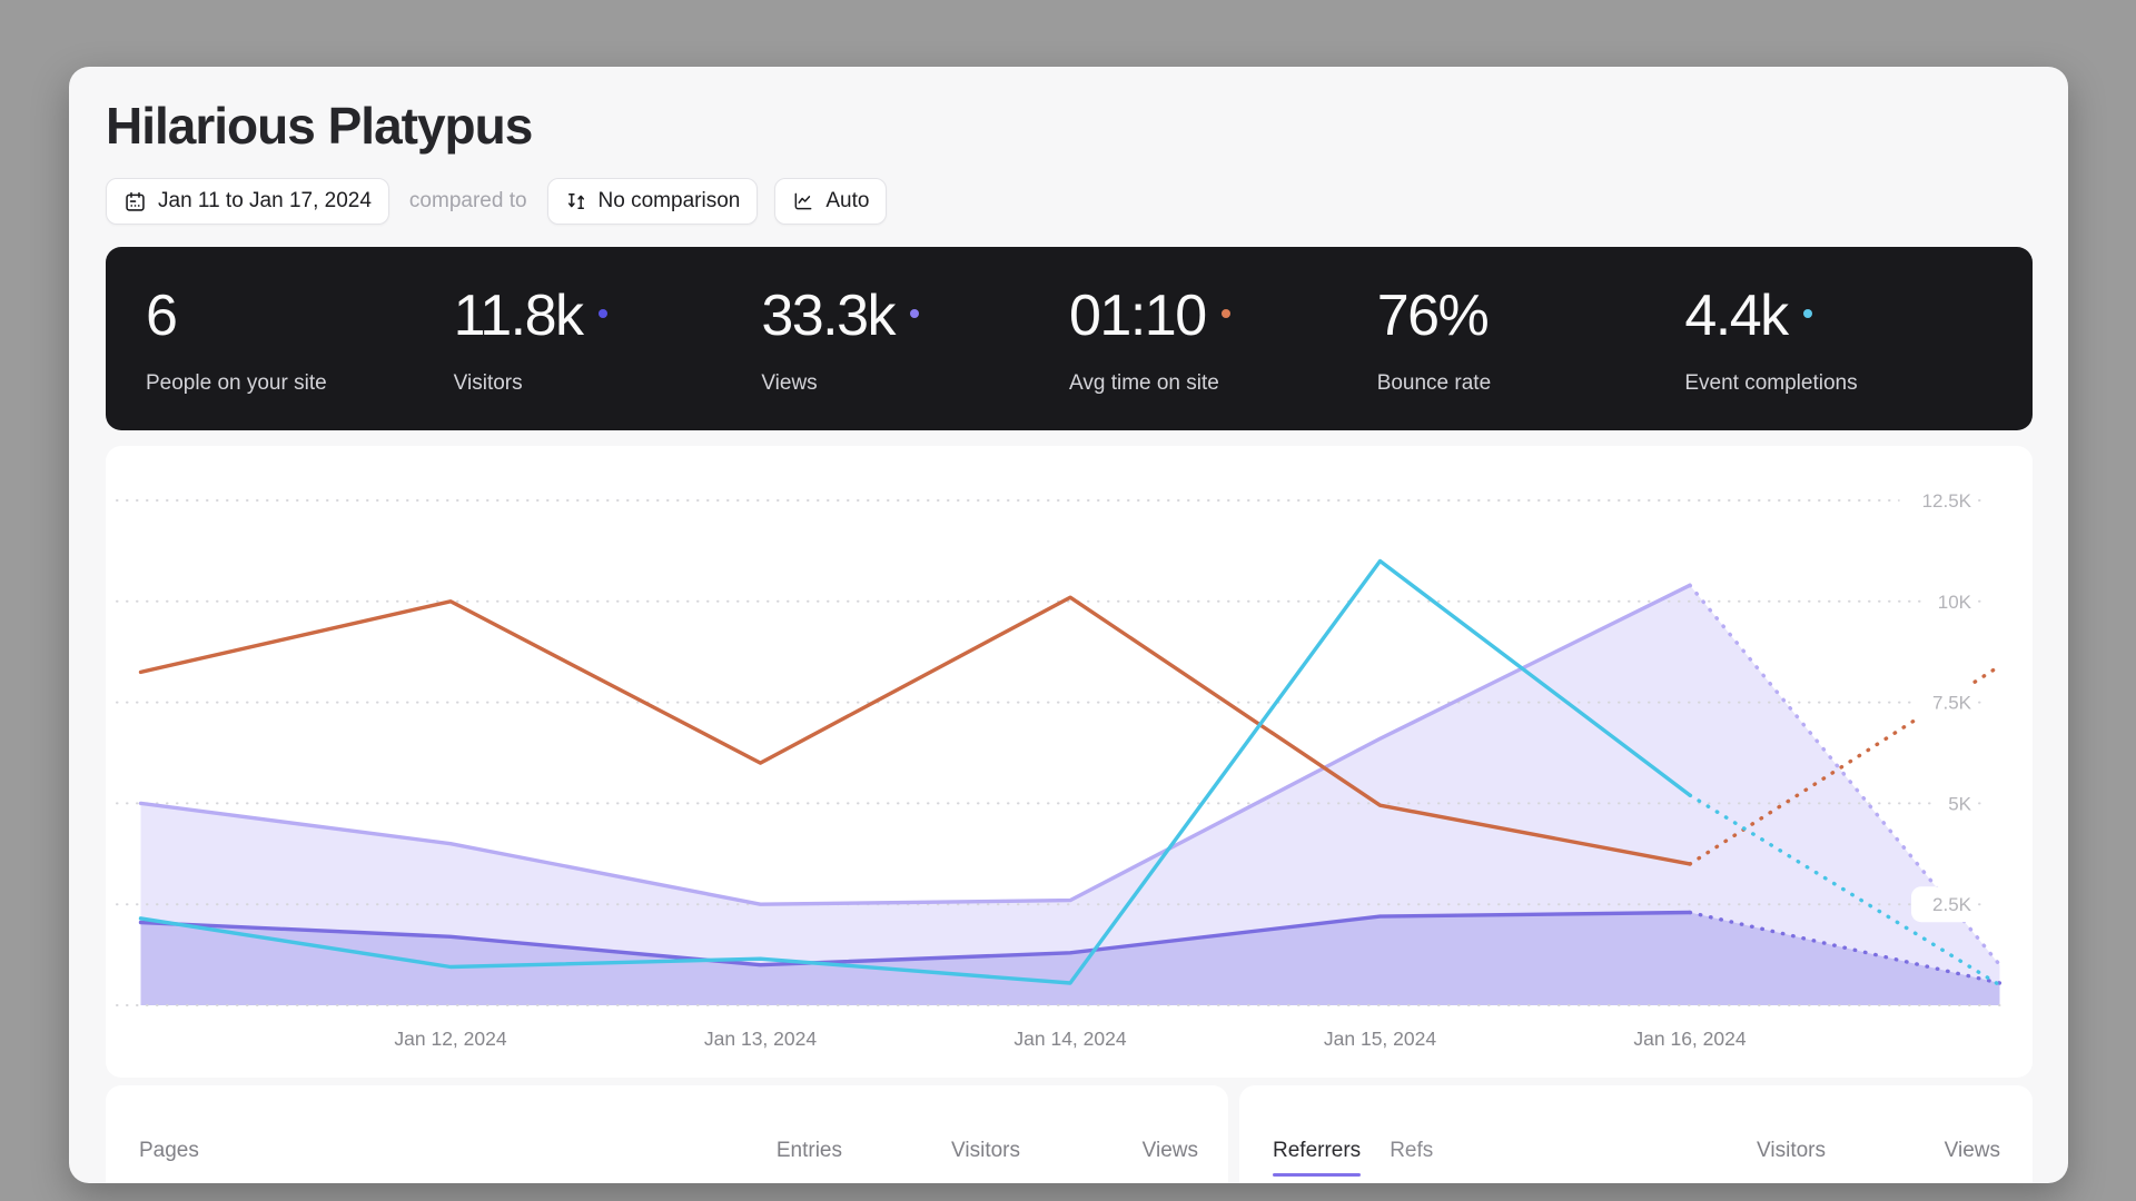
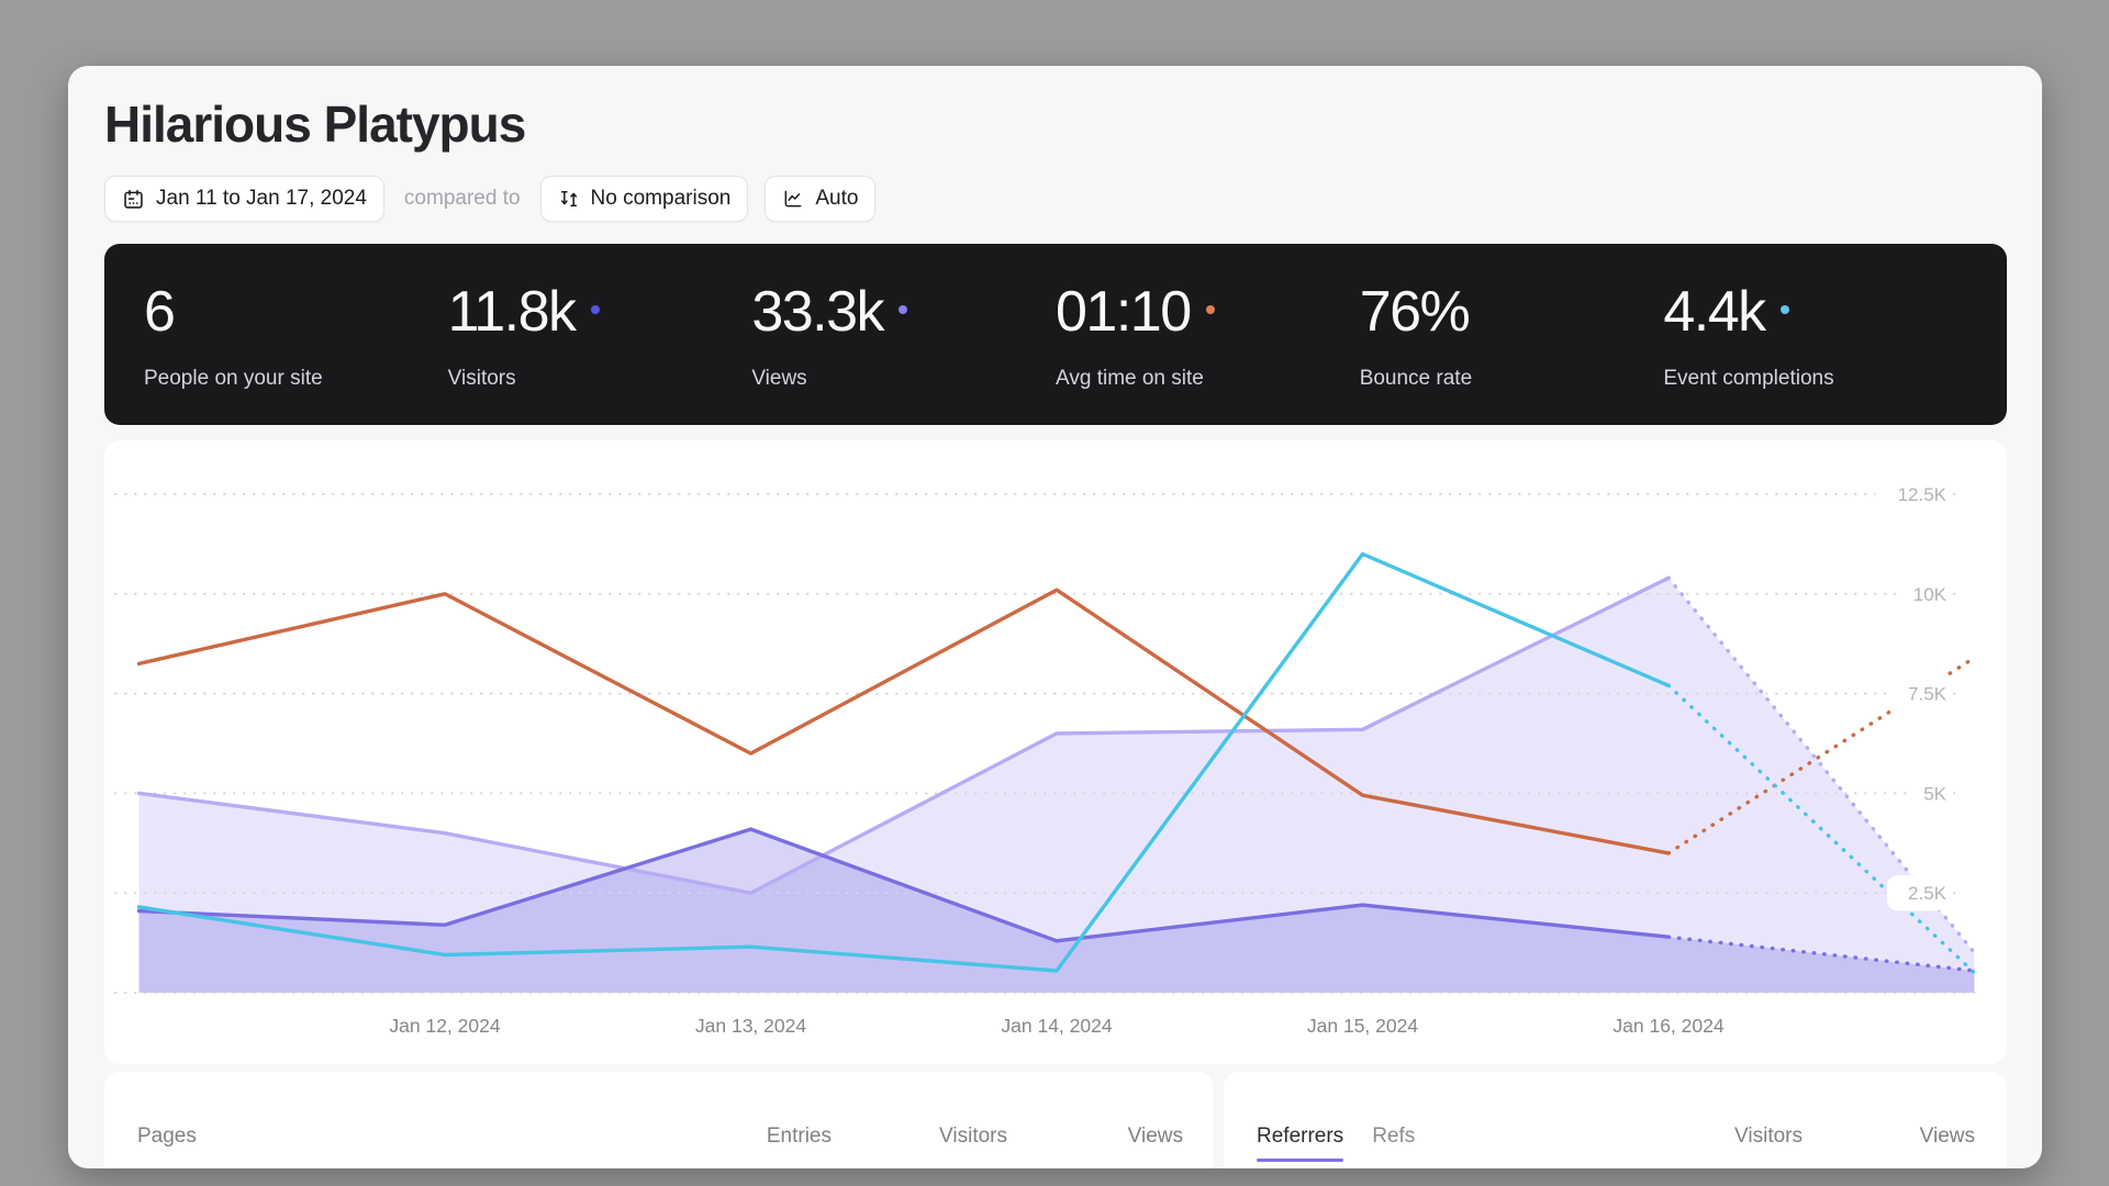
Visitors/Jan 13, 2024: 1.0K -> 4.1K
Views/Jan 14, 2024: 2.6K -> 6.5K
Visitors/Jan 16, 2024: 2.3K -> 1.4K
Event completions/Jan 16, 2024: 5.2K -> 7.7K
